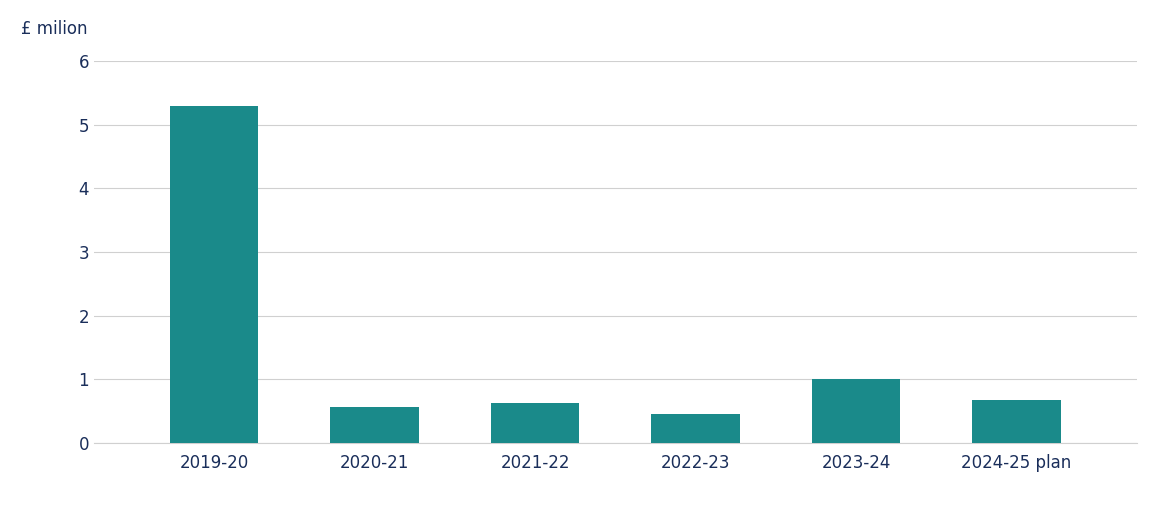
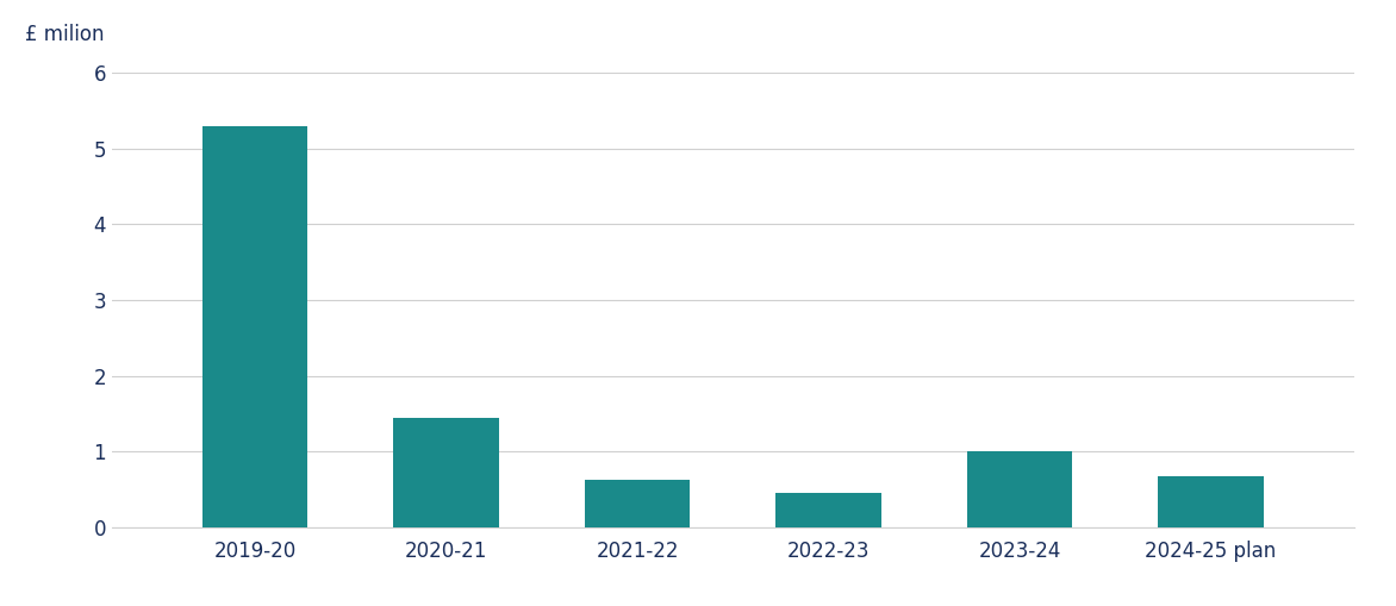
2020-21: 0.57 -> 1.44
